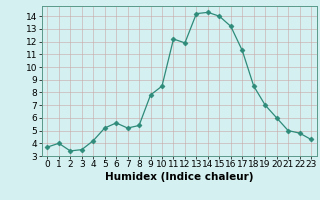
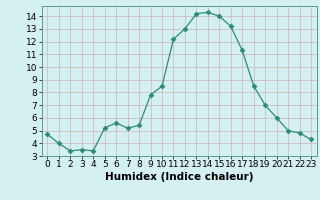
0: 3.7 -> 4.7
4: 4.2 -> 3.4
12: 11.9 -> 13.0
